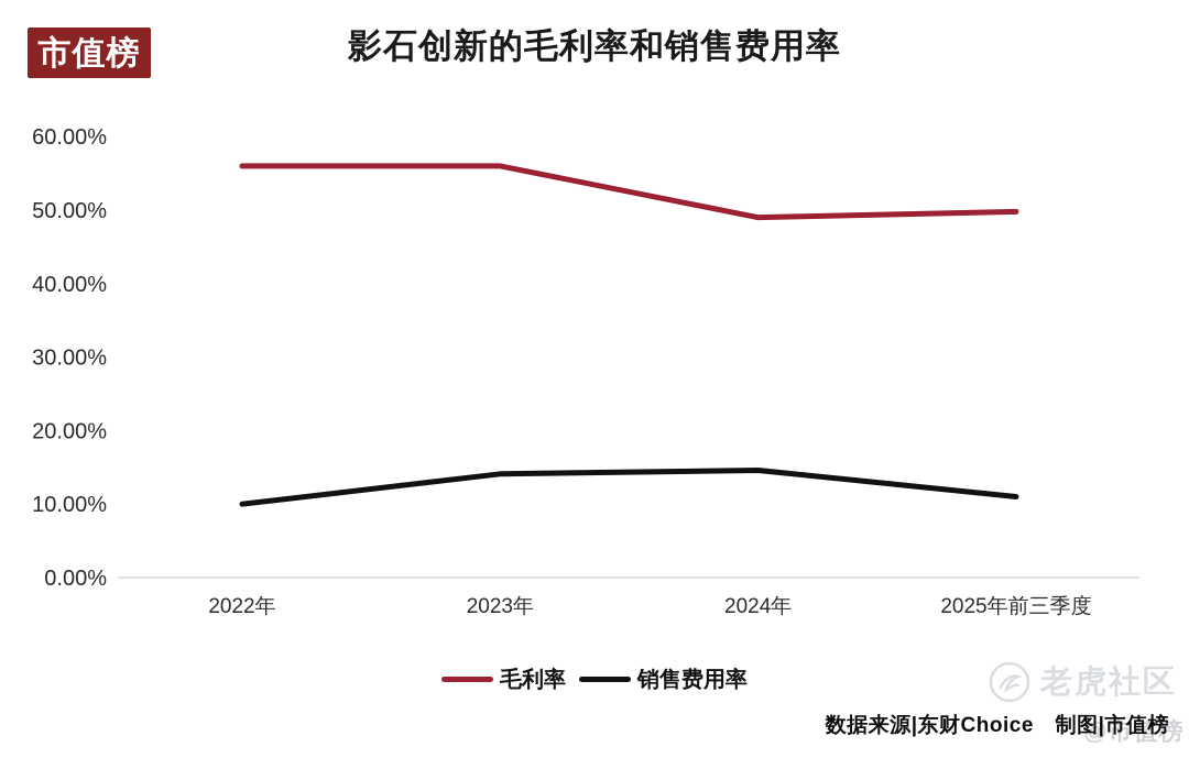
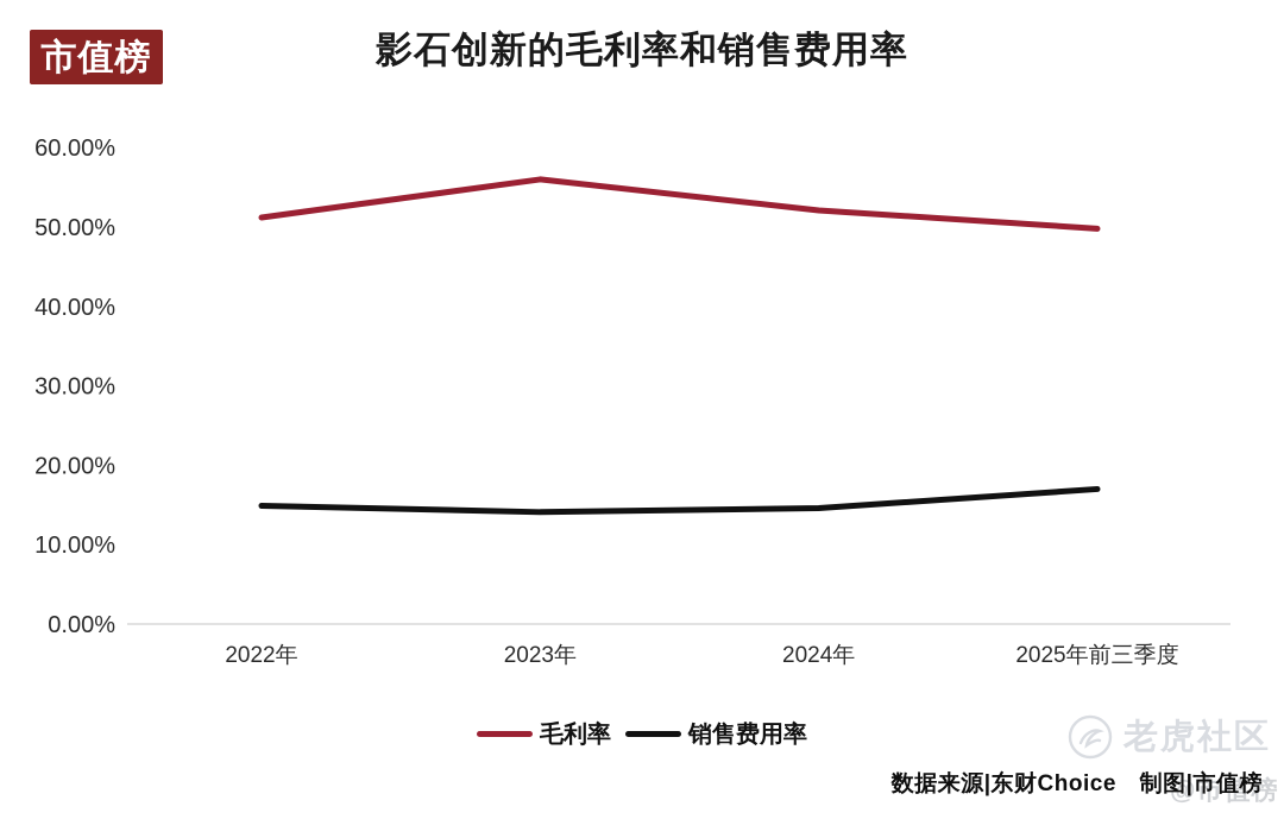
毛利率/2022年: 56% -> 51%
销售费用率/2022年: 10% -> 15%
毛利率/2024年: 49% -> 52%
销售费用率/2025年前三季度: 11% -> 17%
